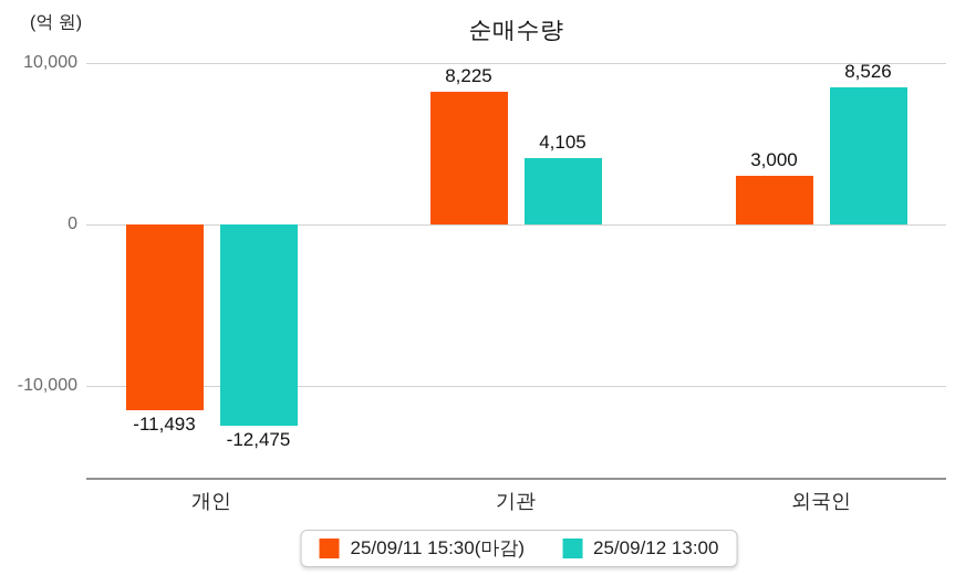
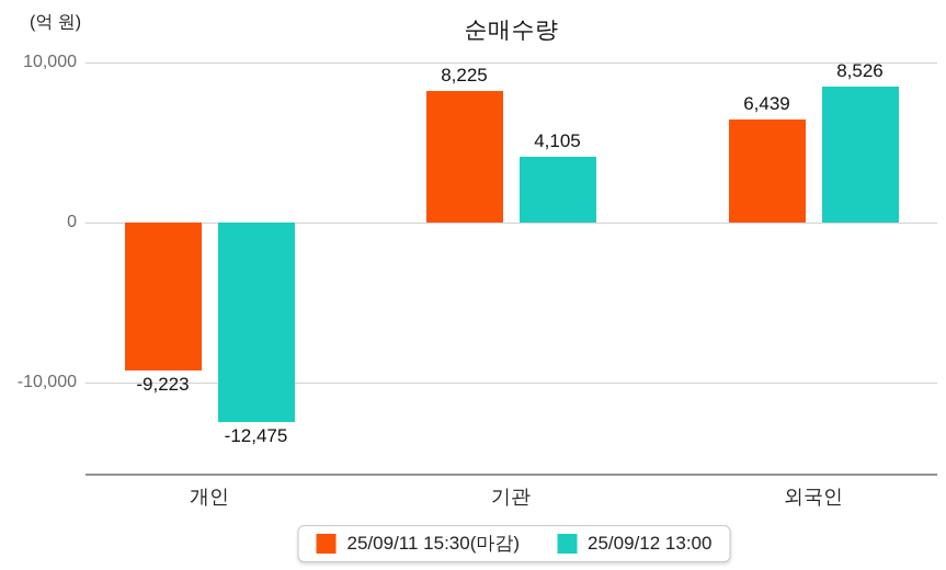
25/09/11 15:30(마감)/개인: -11,493 -> -9,223
25/09/11 15:30(마감)/외국인: 3,000 -> 6,439
